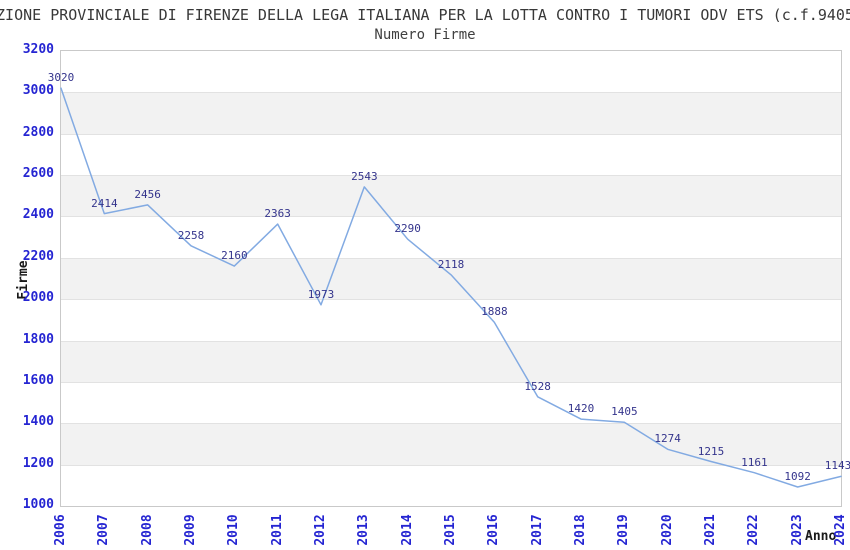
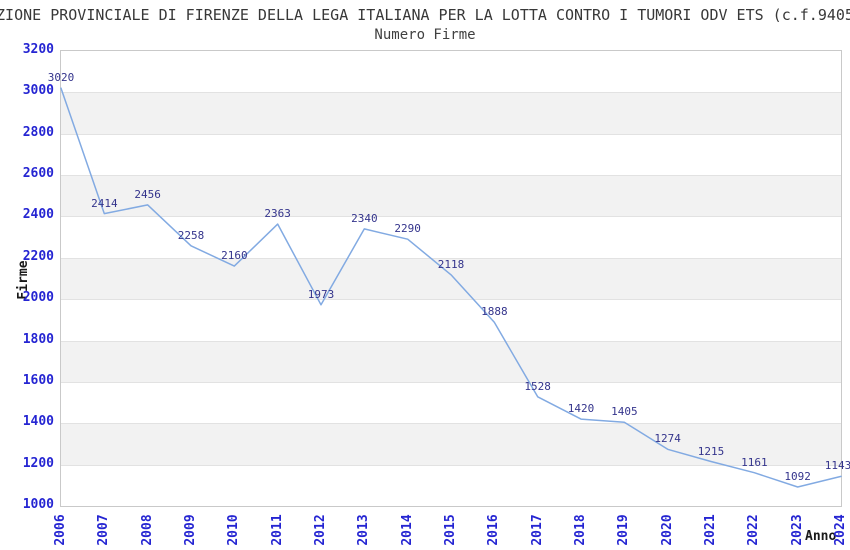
2013: 2543 -> 2340
